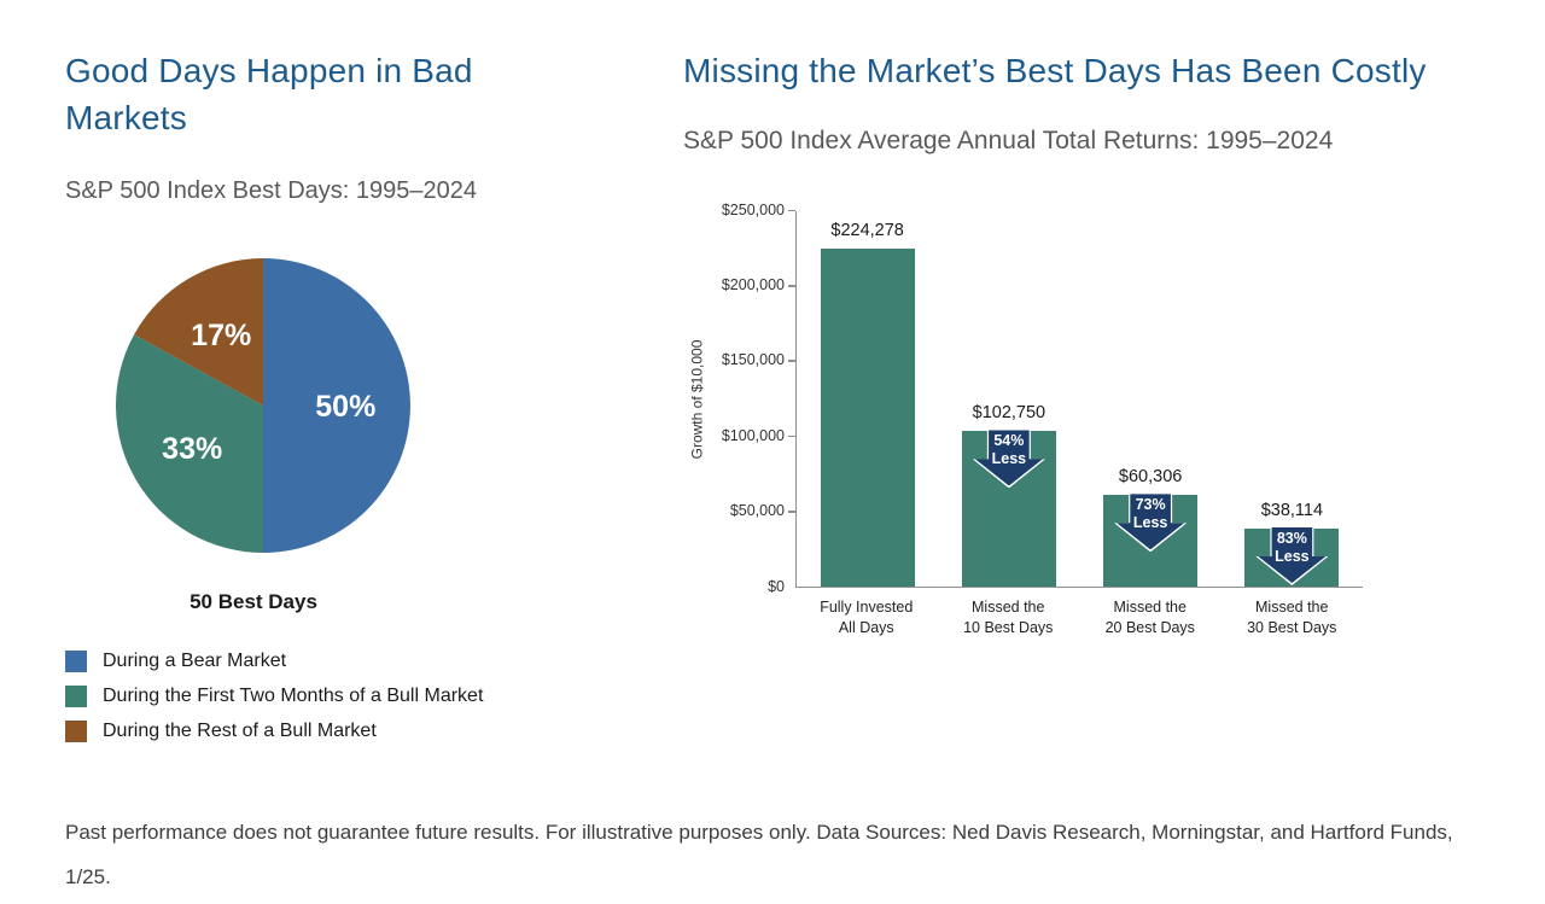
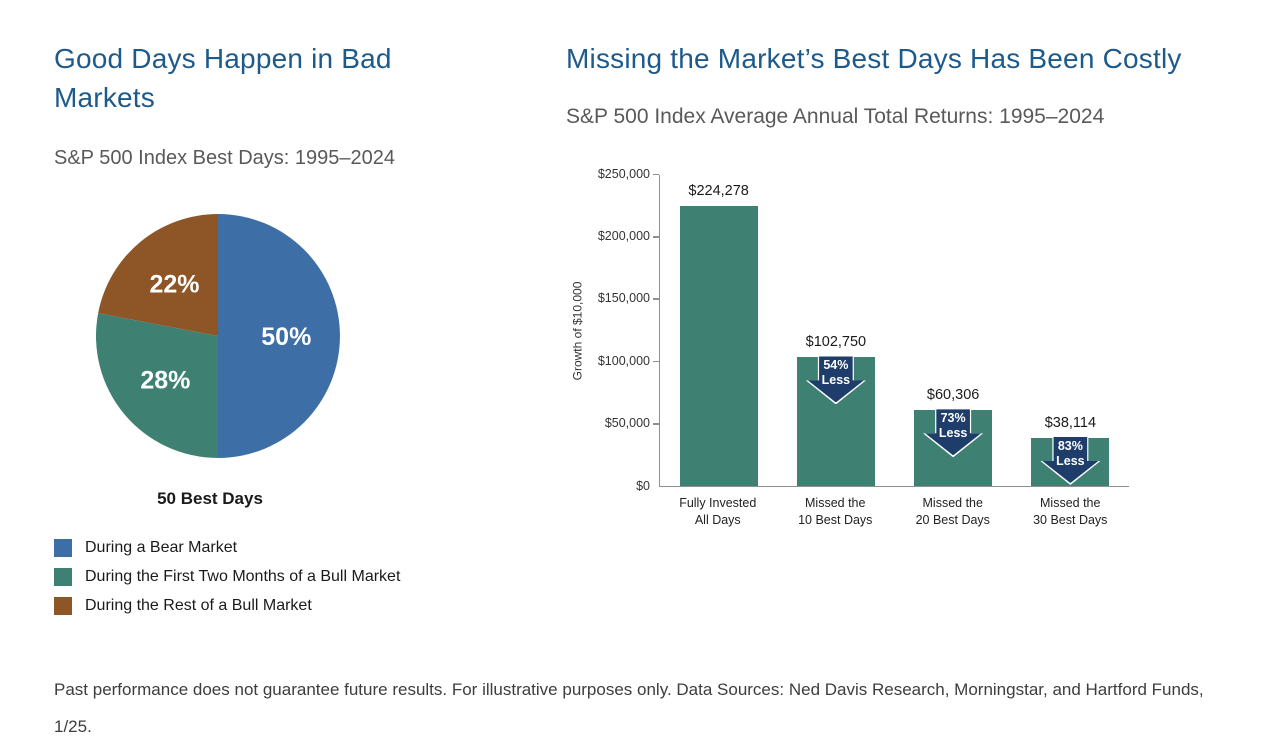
S&P 500 Index Best Days: 1995–2024/During the First Two Months of a Bull Market: 33% -> 28%
S&P 500 Index Best Days: 1995–2024/During the Rest of a Bull Market: 17% -> 22%
